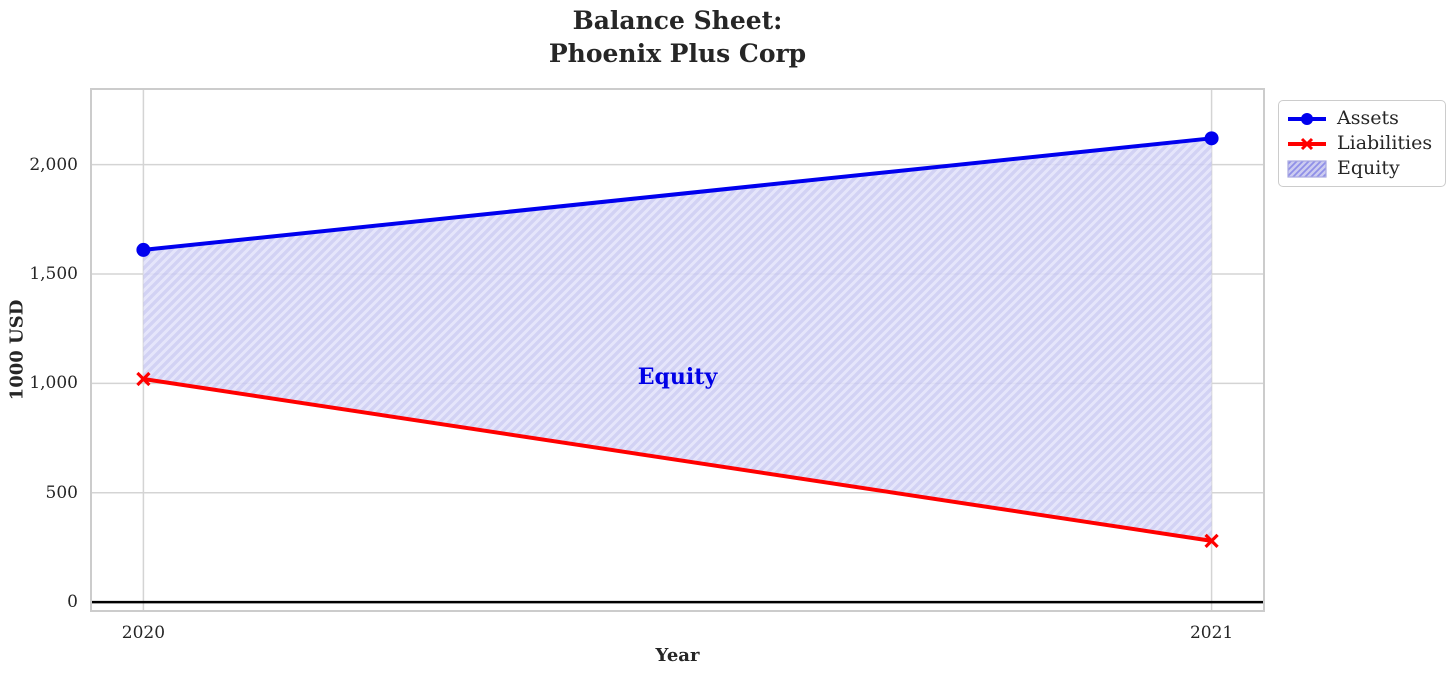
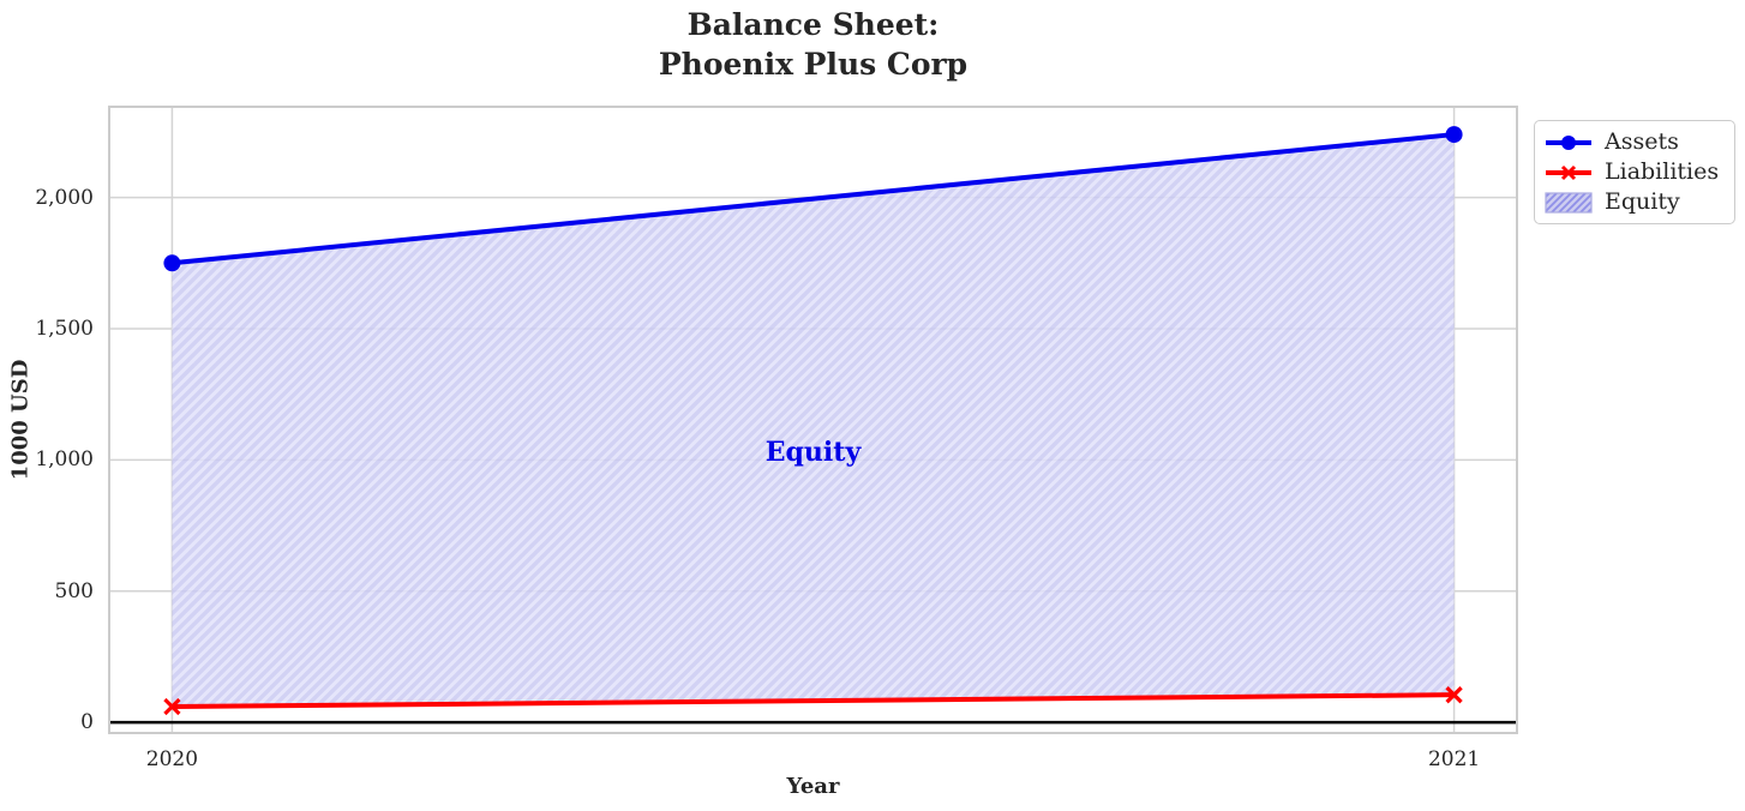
Assets/2020: 1610 -> 1750
Liabilities/2020: 1020 -> 60
Assets/2021: 2120 -> 2240
Liabilities/2021: 280 -> 100
